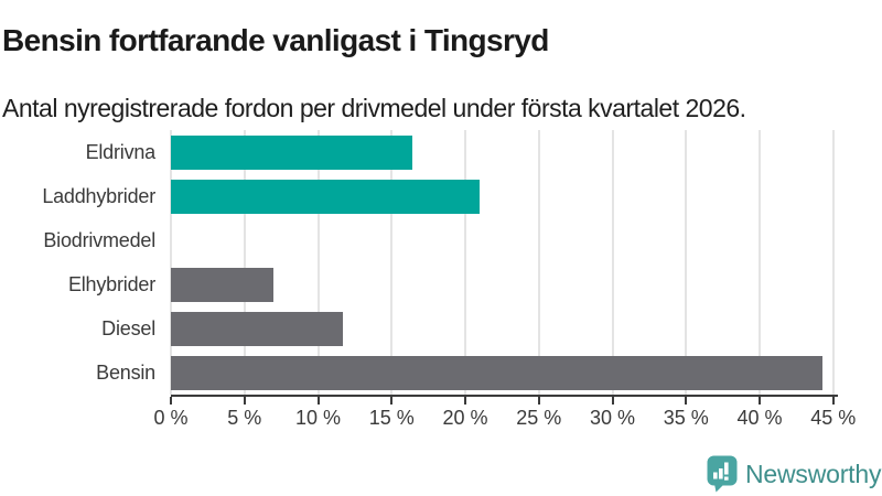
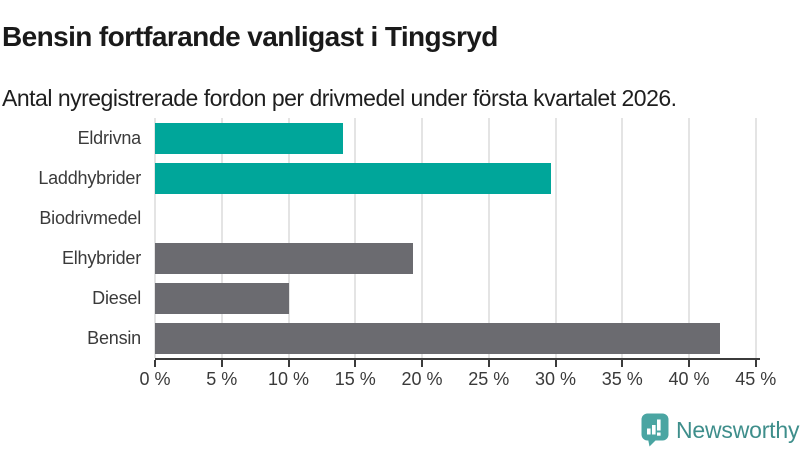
Eldrivna: 16.4% -> 14.1%
Laddhybrider: 21.0% -> 29.7%
Elhybrider: 7.0% -> 19.3%
Diesel: 11.7% -> 10.0%
Bensin: 44.3% -> 42.3%
